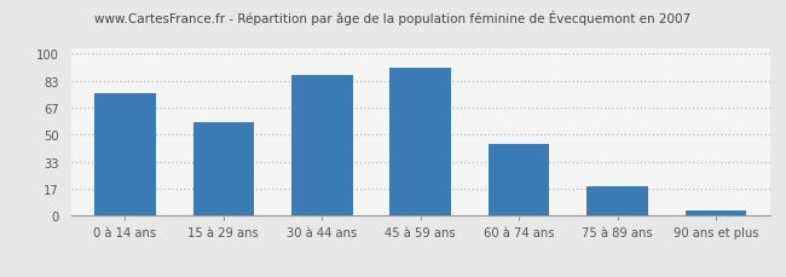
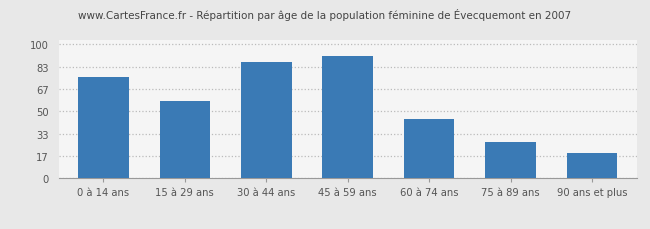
75 à 89 ans: 18 -> 27
90 ans et plus: 3 -> 19
